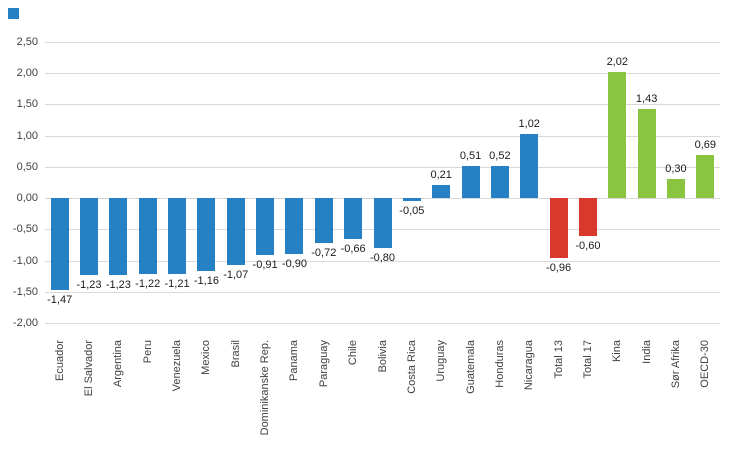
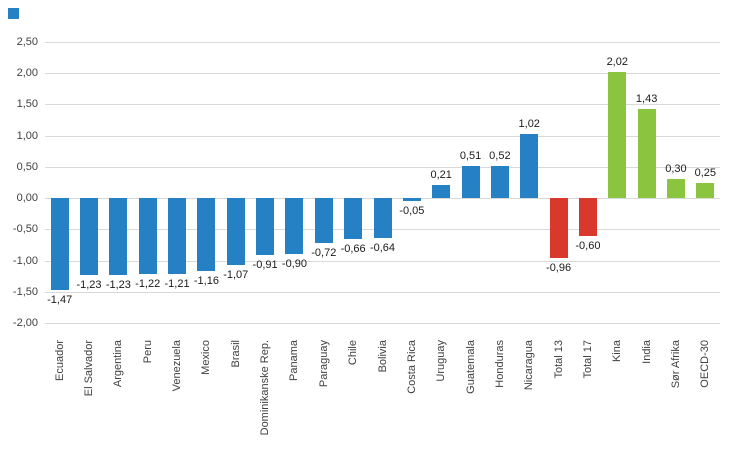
Bolivia: -0,80 -> -0,64
OECD-30: 0,69 -> 0,25
